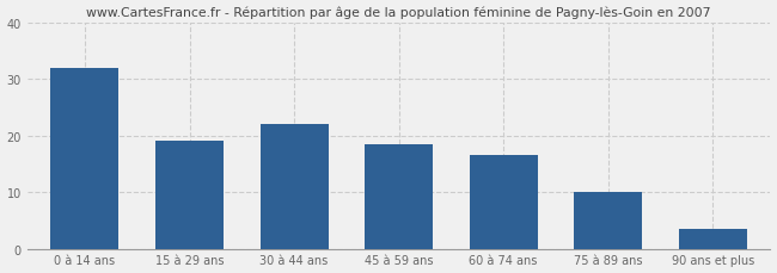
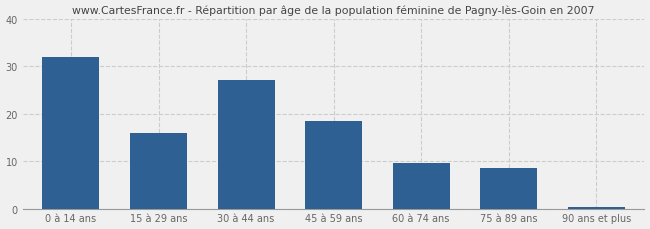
15 à 29 ans: 19.0 -> 16.0
30 à 44 ans: 22.0 -> 27.0
60 à 74 ans: 16.5 -> 9.5
75 à 89 ans: 10.0 -> 8.5
90 ans et plus: 3.5 -> 0.4
